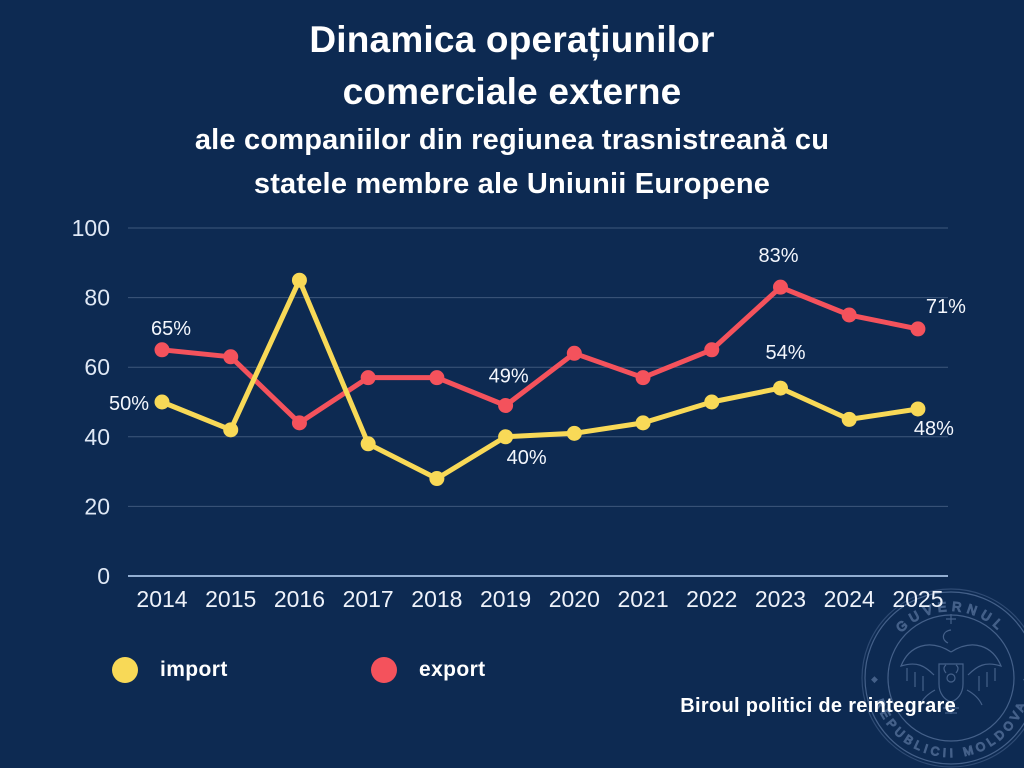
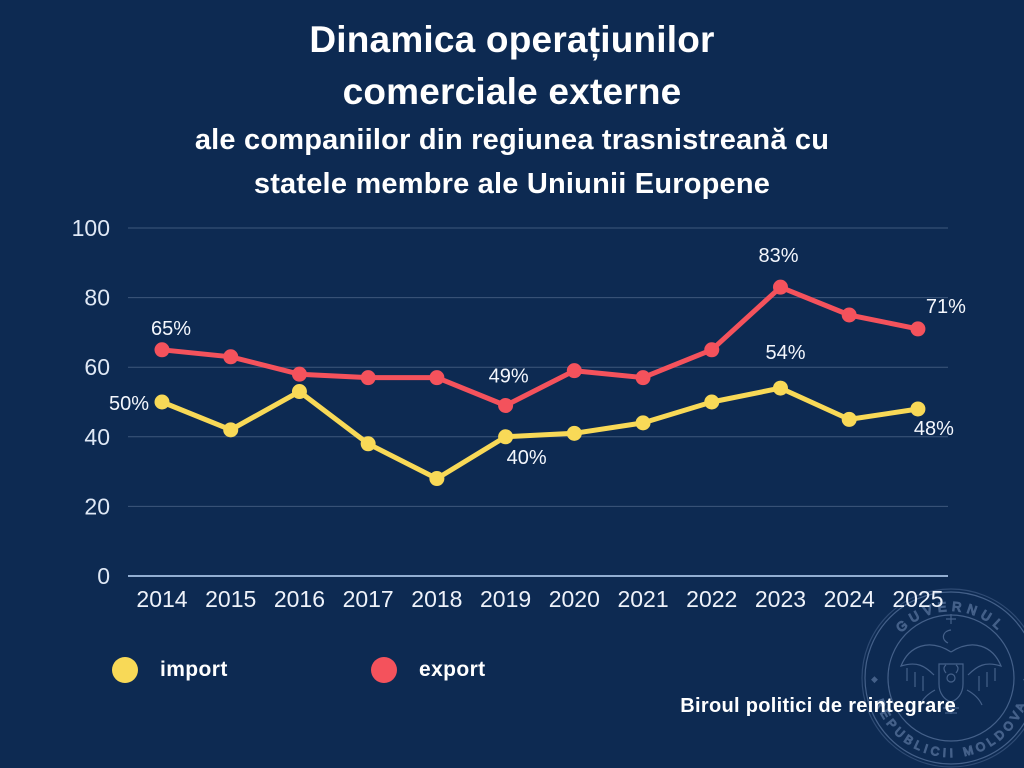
export/2016: 44 -> 58
import/2016: 85 -> 53
export/2020: 64 -> 59
